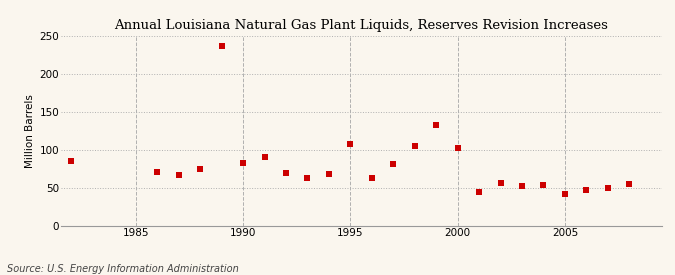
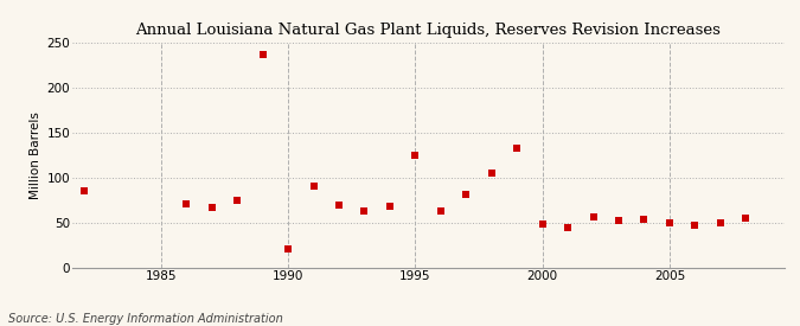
1990: 83 -> 20
1995: 107 -> 124
2000: 102 -> 48
2005: 42 -> 50
